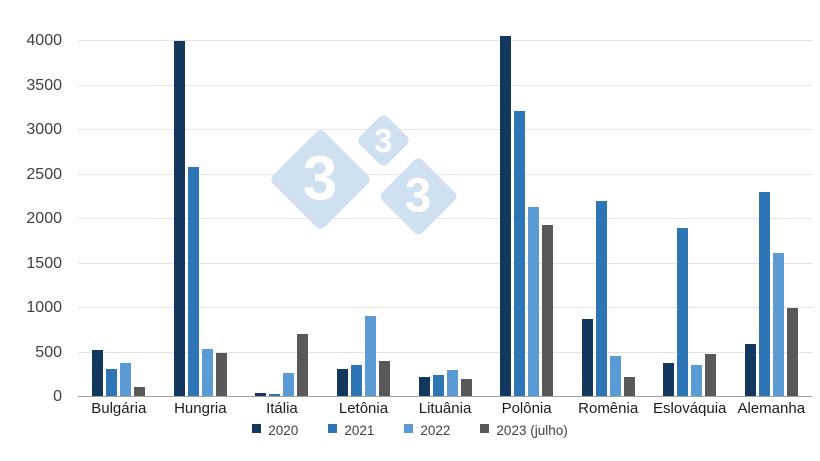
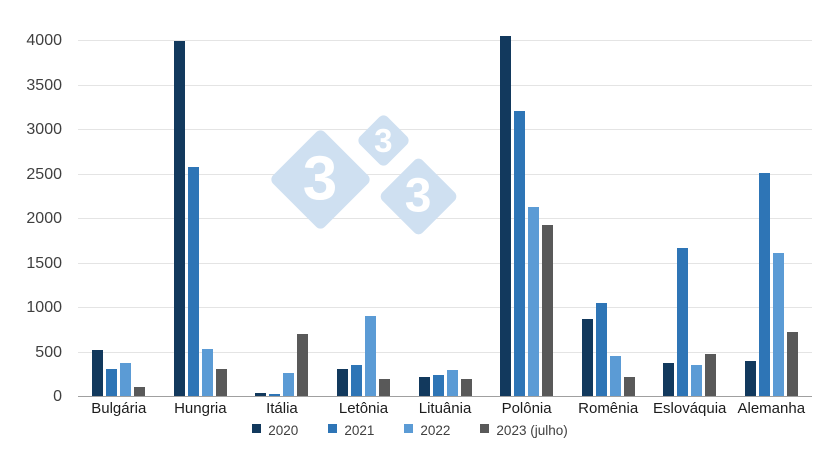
2023 (julho)/Hungria: 500 -> 300
2023 (julho)/Letônia: 400 -> 200
2021/Romênia: 2200 -> 1100
2021/Eslováquia: 1900 -> 1700
2020/Alemanha: 600 -> 400
2021/Alemanha: 2300 -> 2500
2023 (julho)/Alemanha: 1000 -> 700
